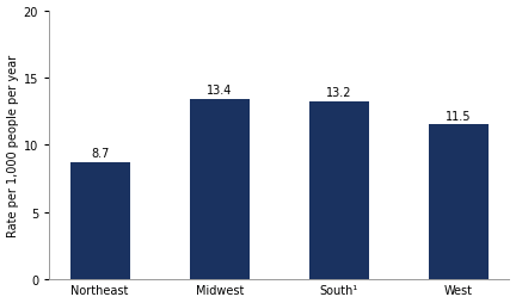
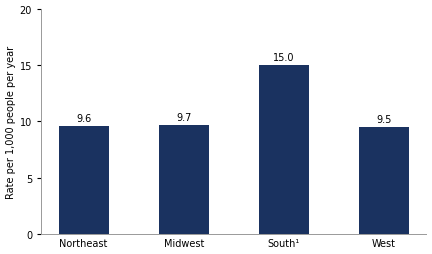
Northeast: 8.7 -> 9.6
Midwest: 13.4 -> 9.7
South¹: 13.2 -> 15.0
West: 11.5 -> 9.5
